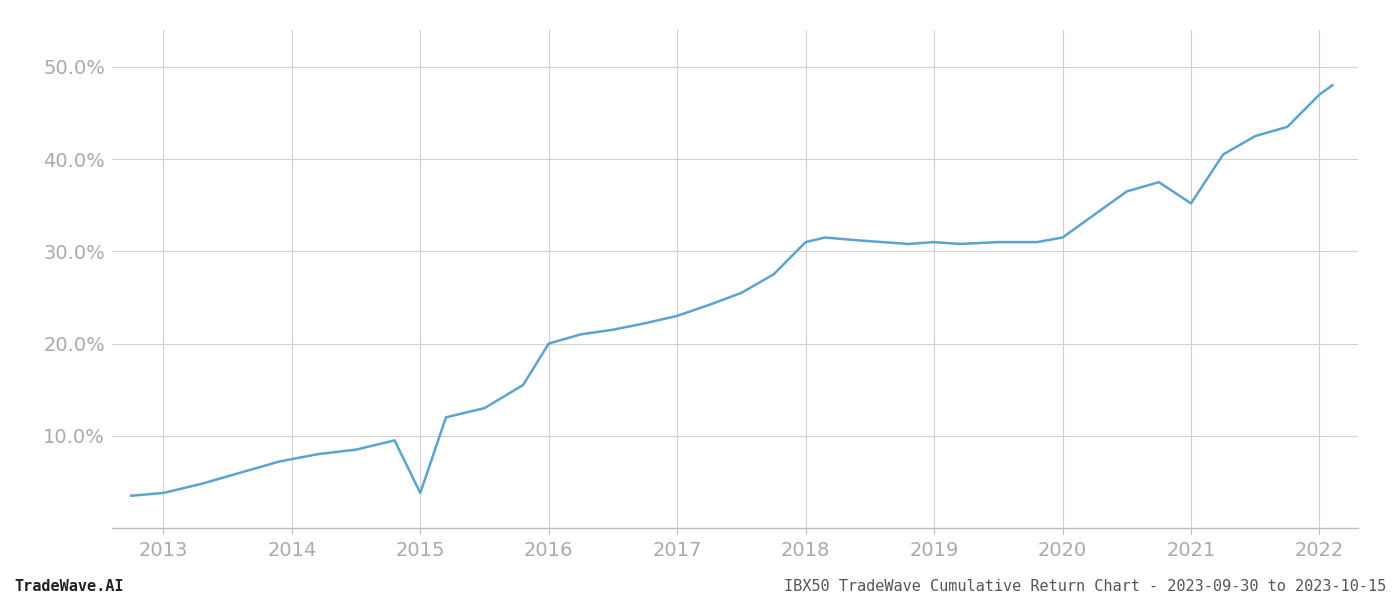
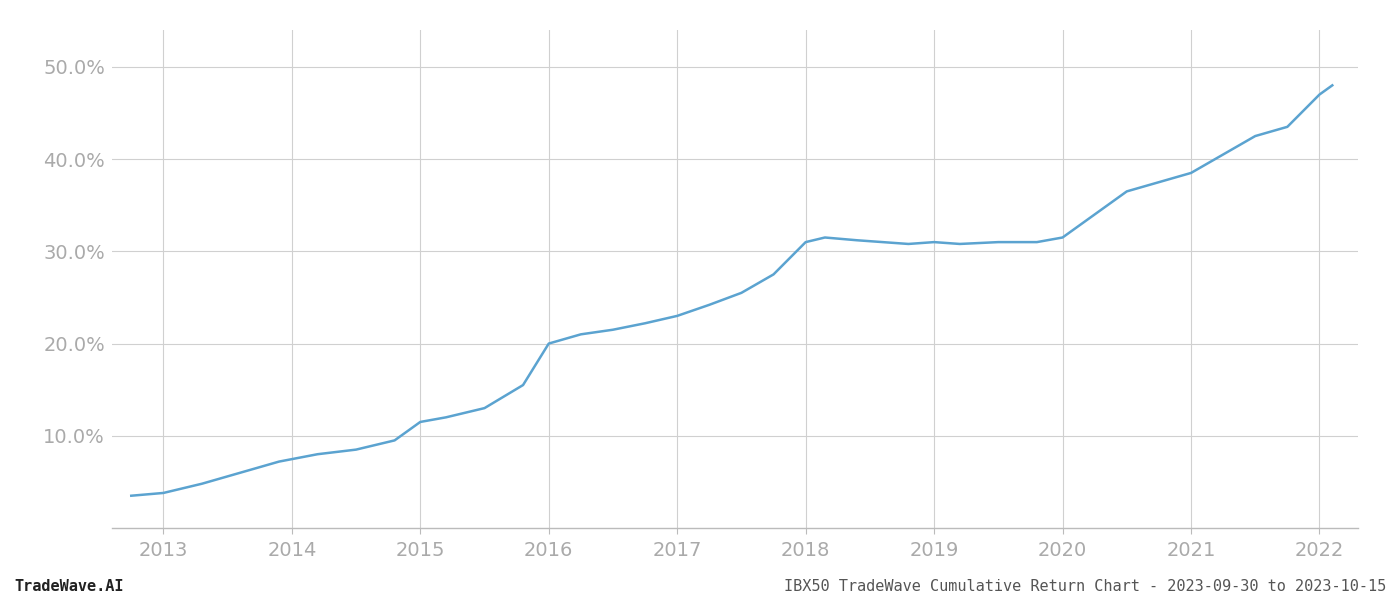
2015: 3.8% -> 11.5%
2021: 35.2% -> 38.5%
